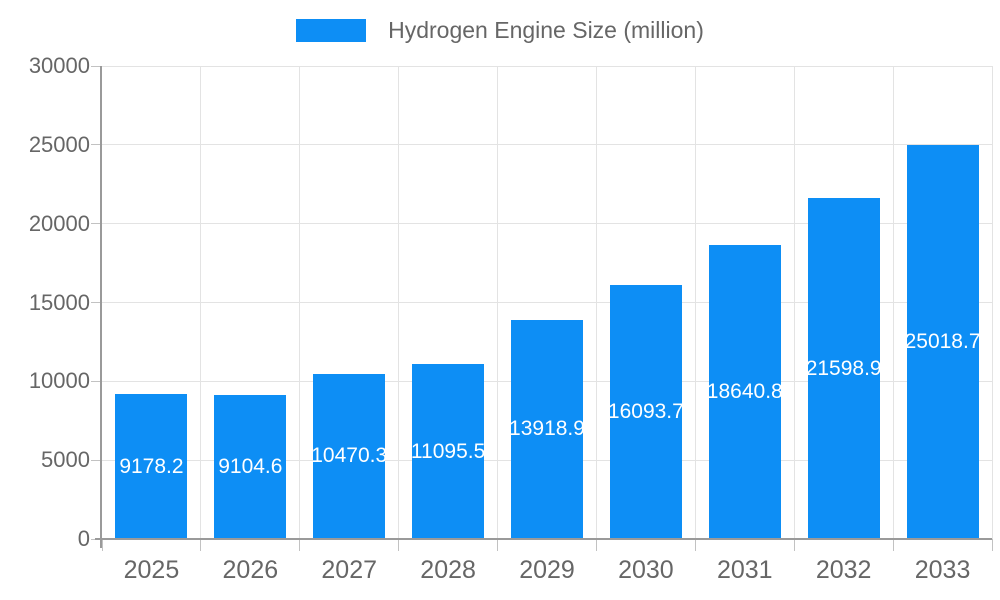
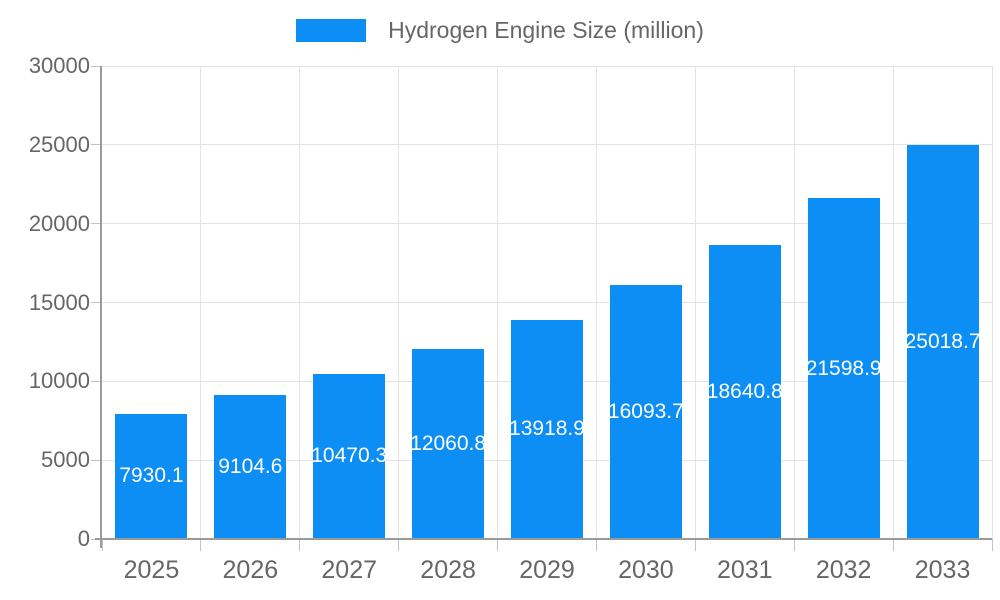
2025: 9178.2 -> 7930.1
2028: 11095.5 -> 12060.8
